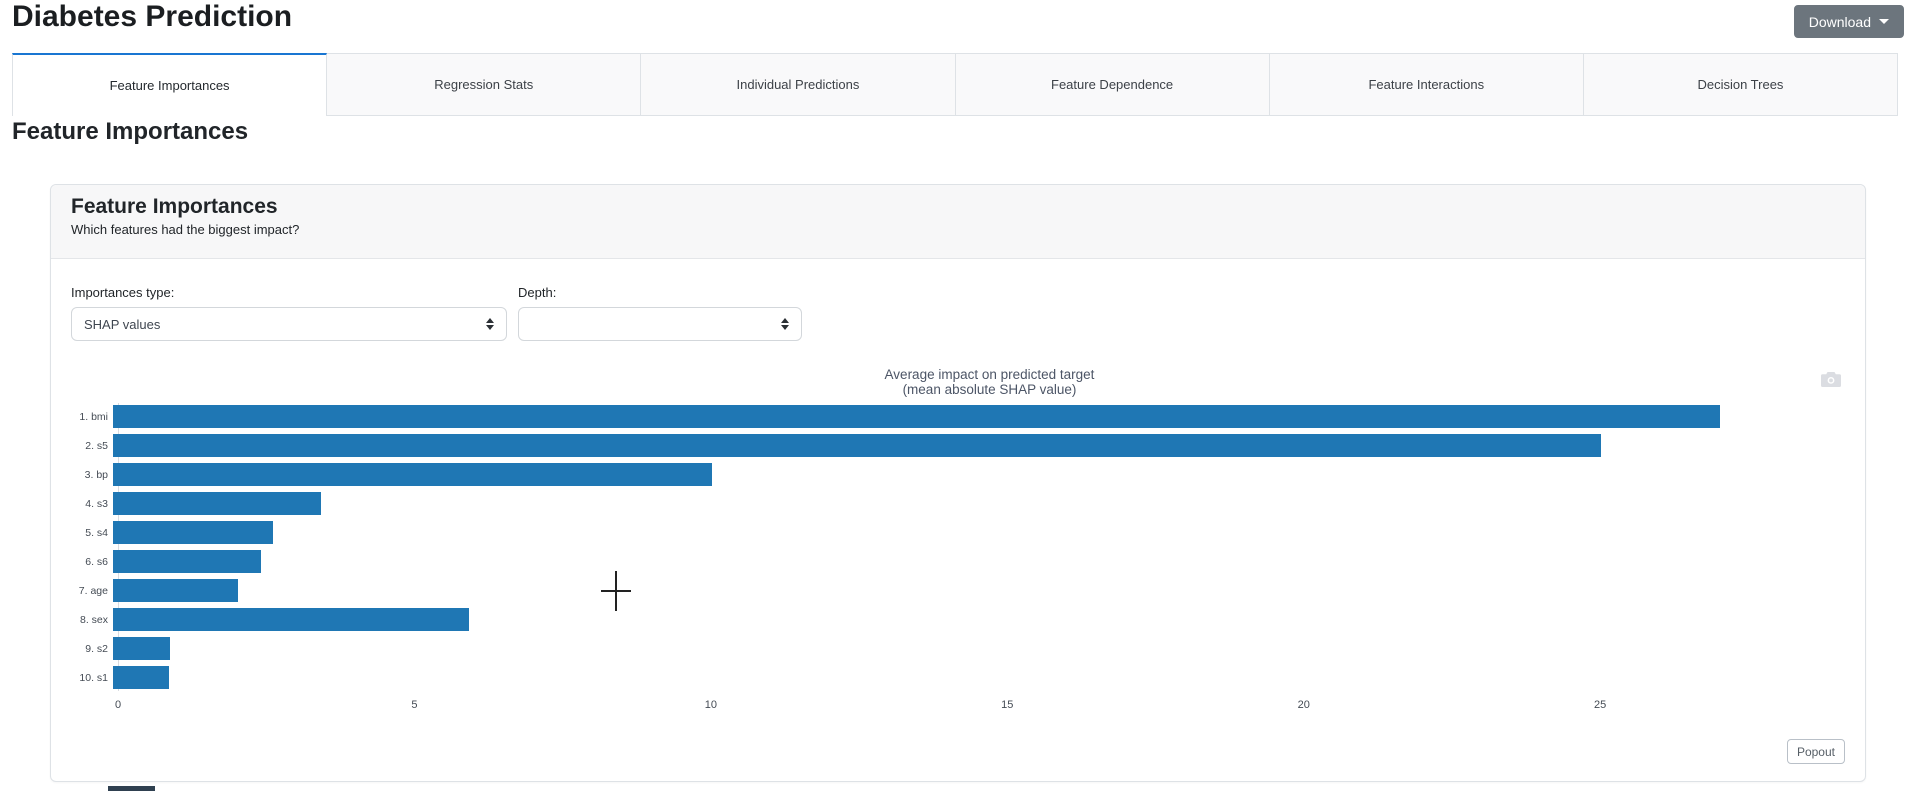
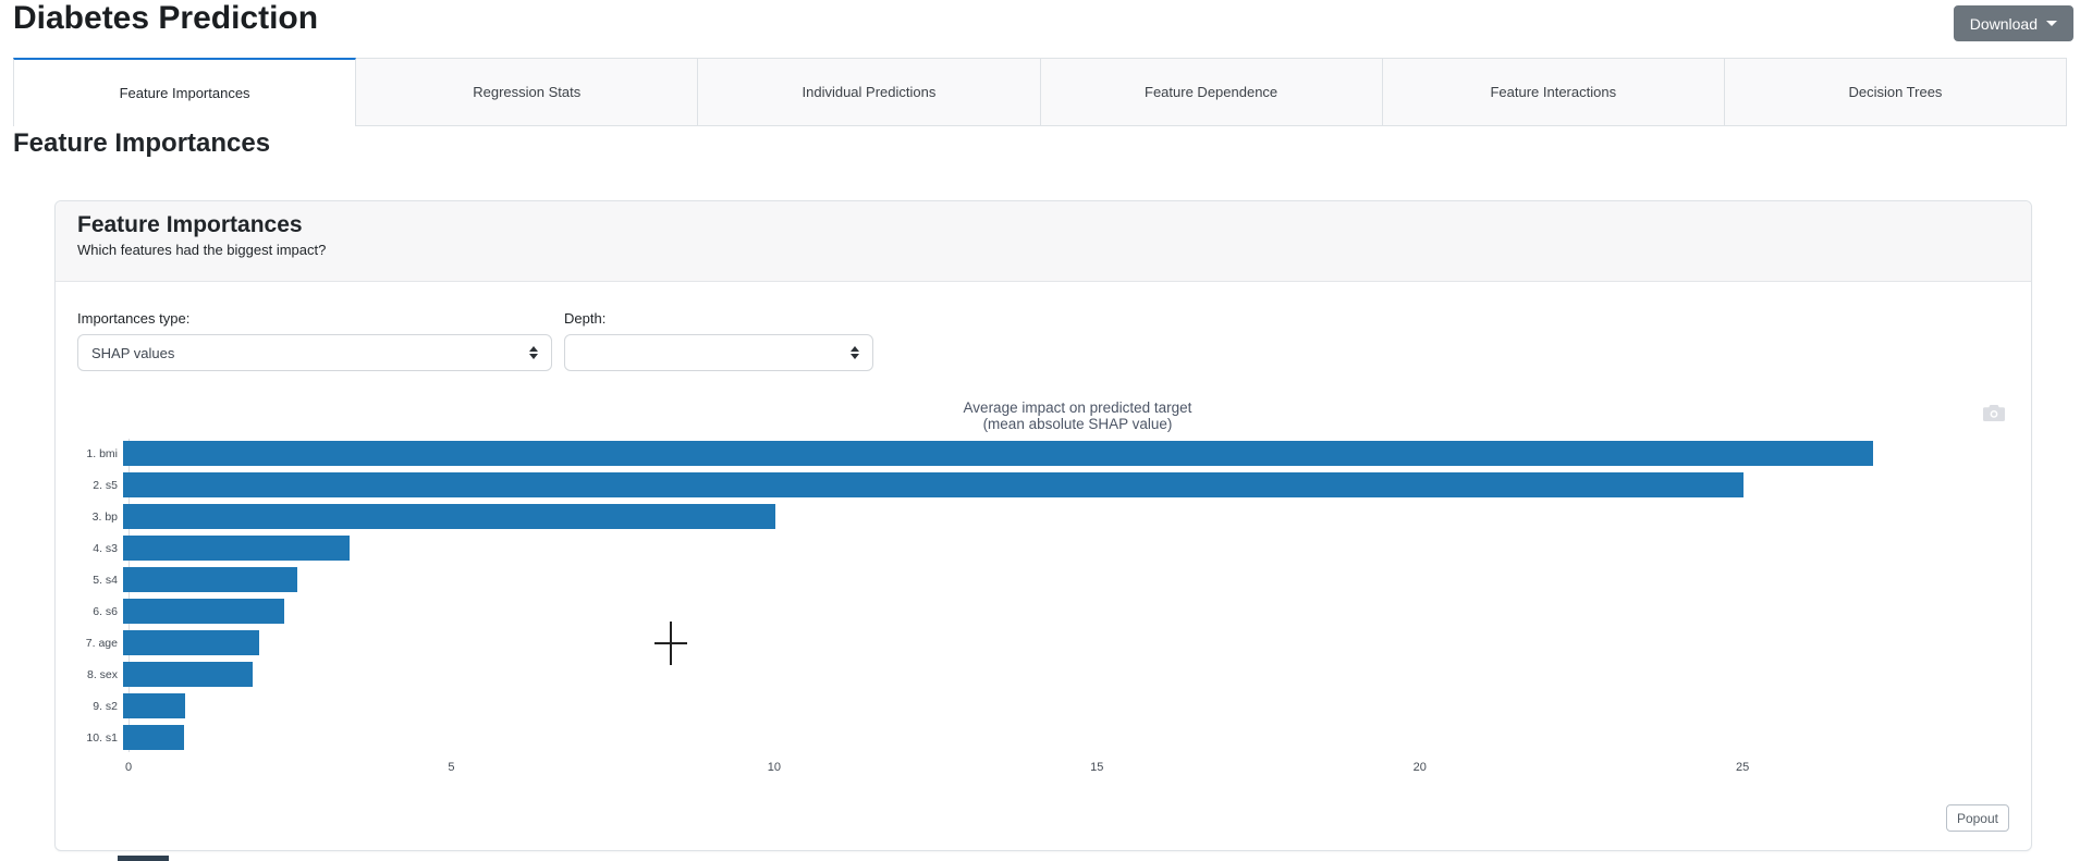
8. sex: 6.0 -> 2.0
